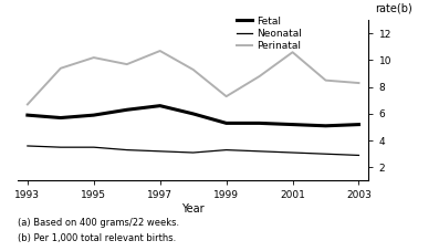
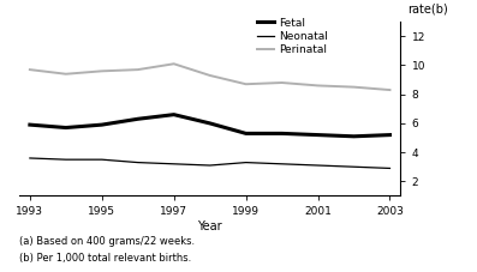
Perinatal/1993: 6.7 -> 9.7
Perinatal/1995: 10.2 -> 9.6
Perinatal/1997: 10.7 -> 10.1
Perinatal/1999: 7.3 -> 8.7
Perinatal/2001: 10.6 -> 8.6
